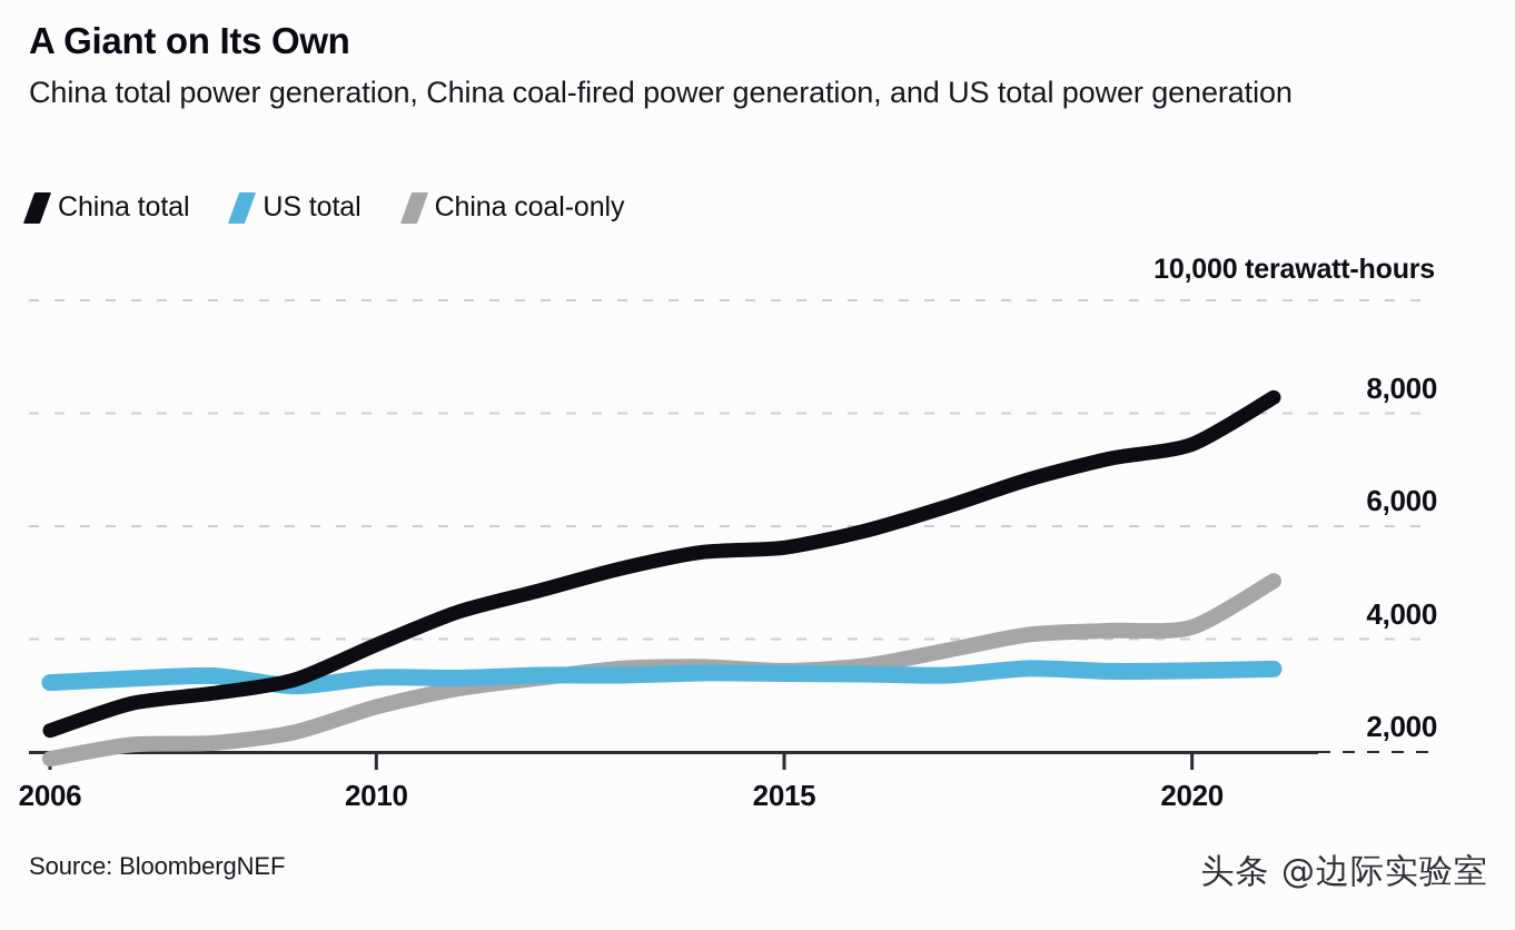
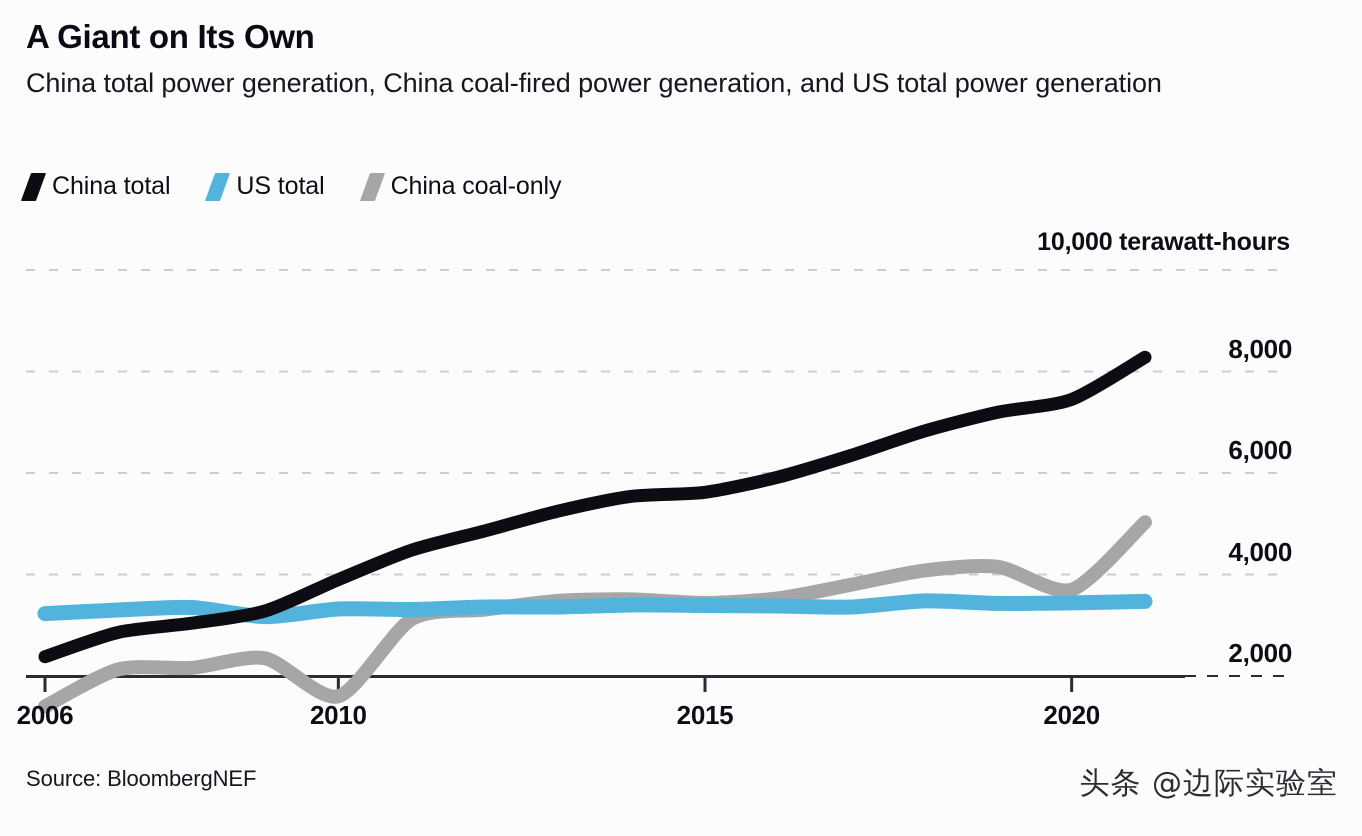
China coal-only/2006: 1900 -> 1400
China coal-only/2010: 2800 -> 1600
China coal-only/2020: 4200 -> 3700
